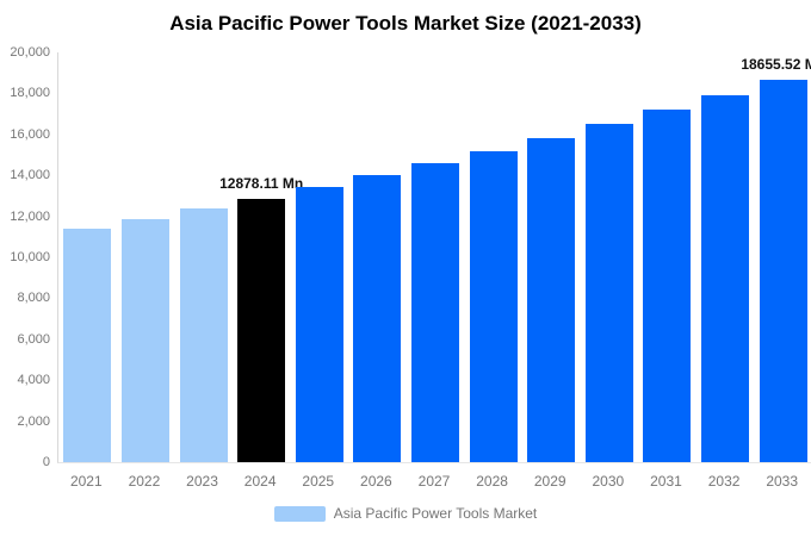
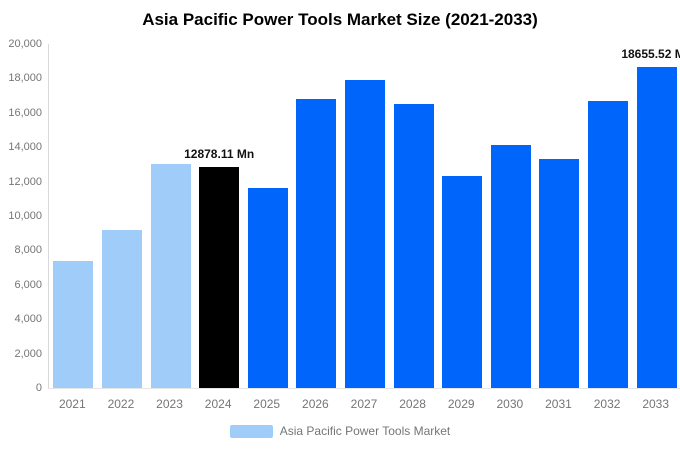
2021: 11400 -> 7400
2022: 11900 -> 9200
2023: 12400 -> 13000
2025: 13400 -> 11600
2026: 14000 -> 16800
2027: 14600 -> 17900
2028: 15200 -> 16500
2029: 15800 -> 12300
2030: 16500 -> 14100
2031: 17200 -> 13300
2032: 17900 -> 16700
